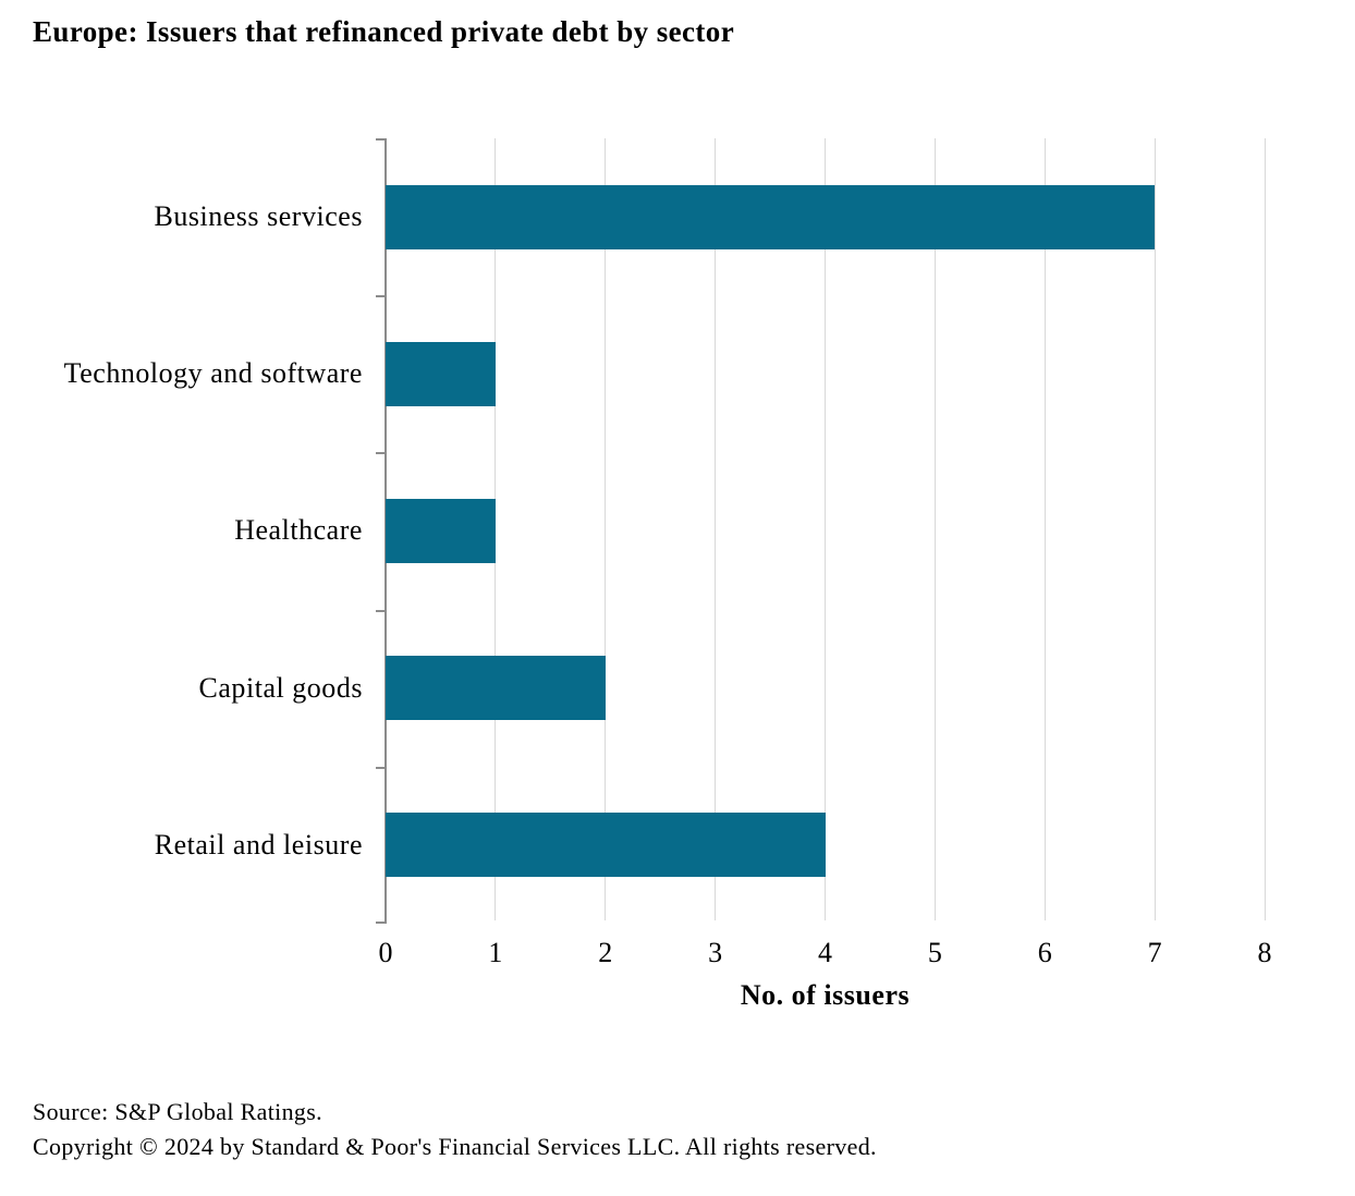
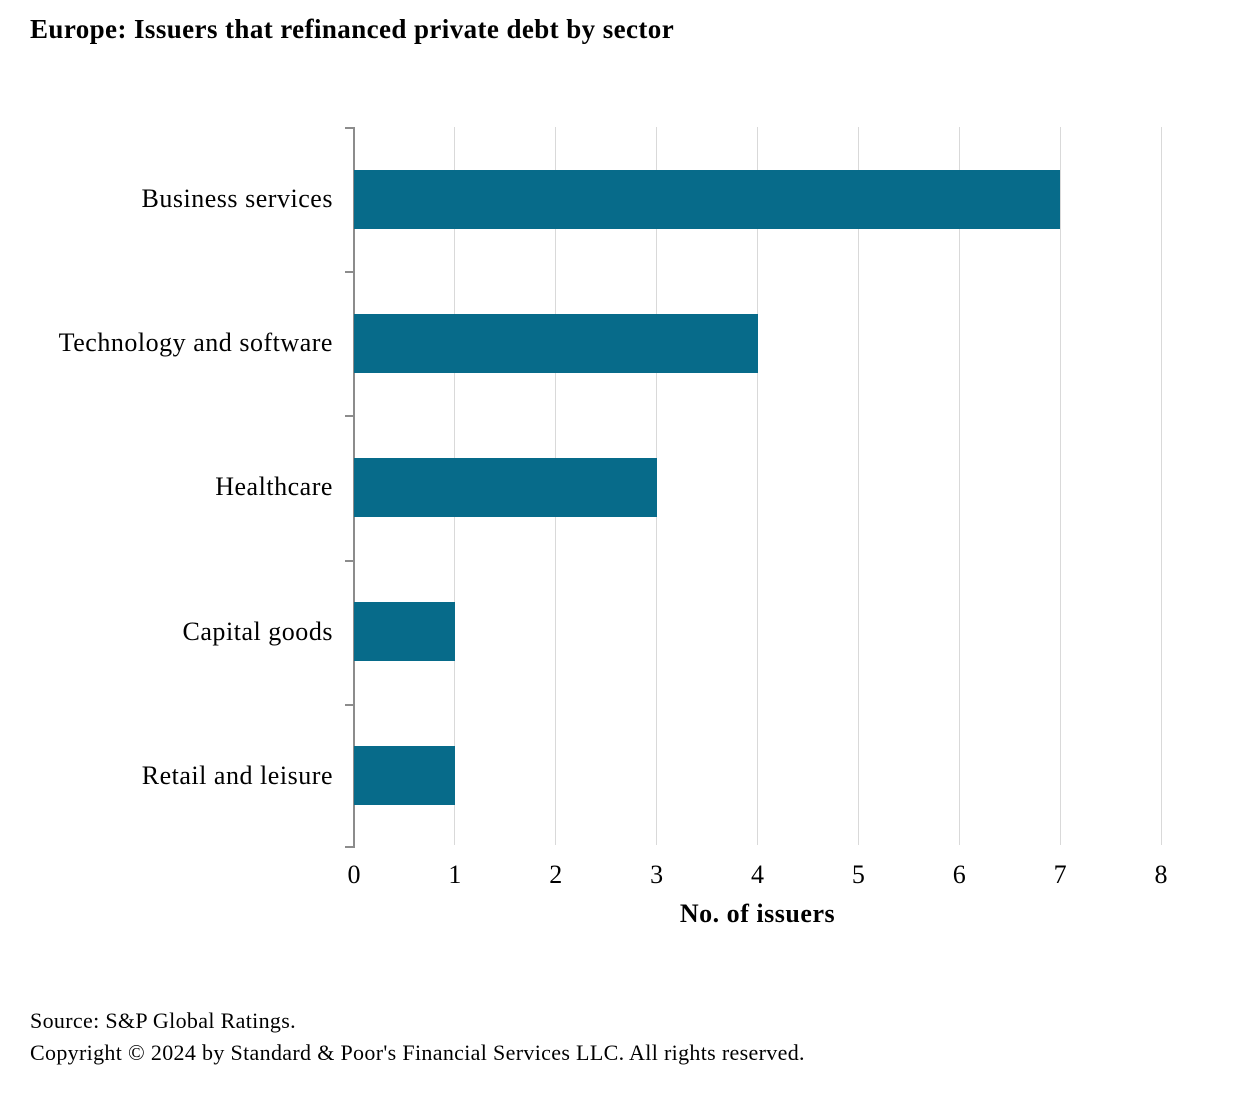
Technology and software: 1 -> 4
Healthcare: 1 -> 3
Capital goods: 2 -> 1
Retail and leisure: 4 -> 1
